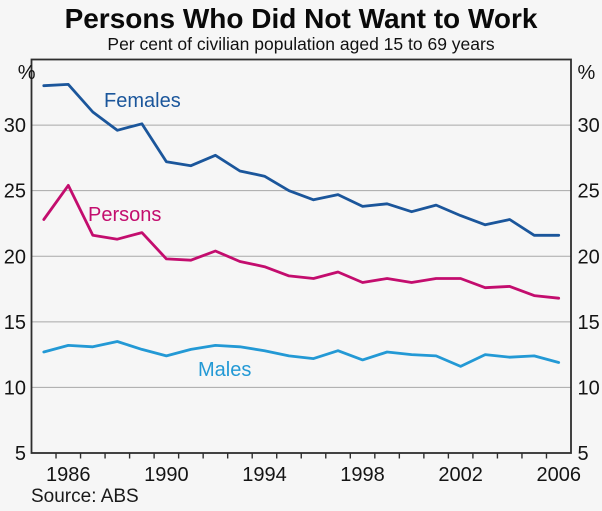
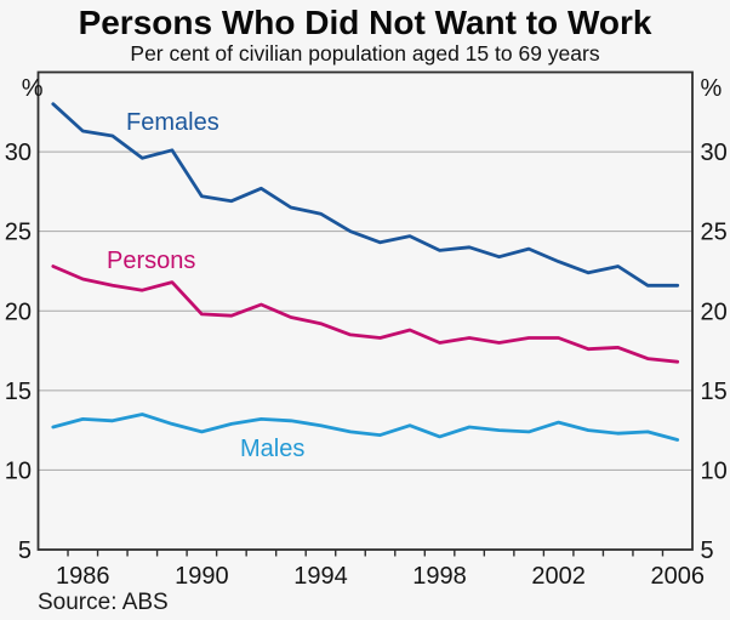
Females/1986: 33.1 -> 31.3
Persons/1986: 25.4 -> 22.0
Males/2002: 11.6 -> 13.0
